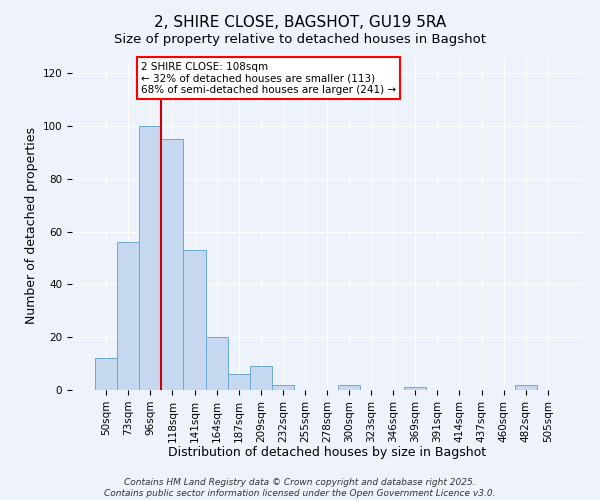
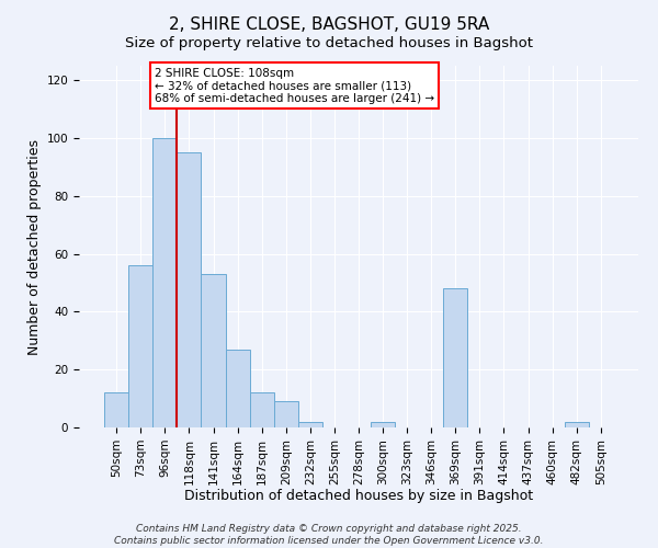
164sqm: 20 -> 27
187sqm: 6 -> 12
369sqm: 1 -> 48
